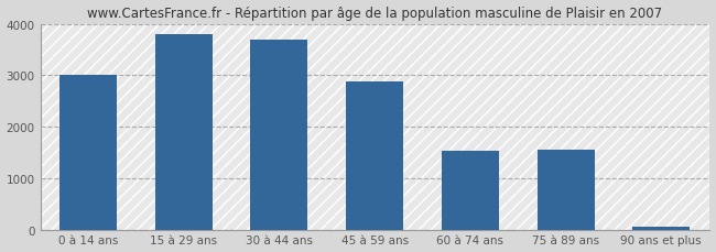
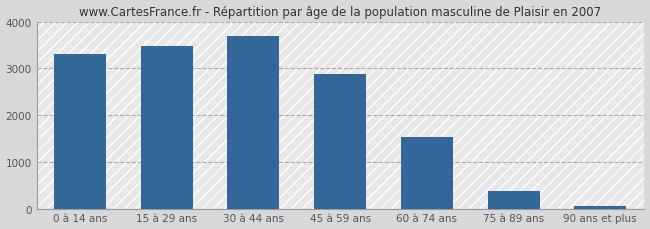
0 à 14 ans: 3000 -> 3300
15 à 29 ans: 3800 -> 3470
75 à 89 ans: 1550 -> 370
